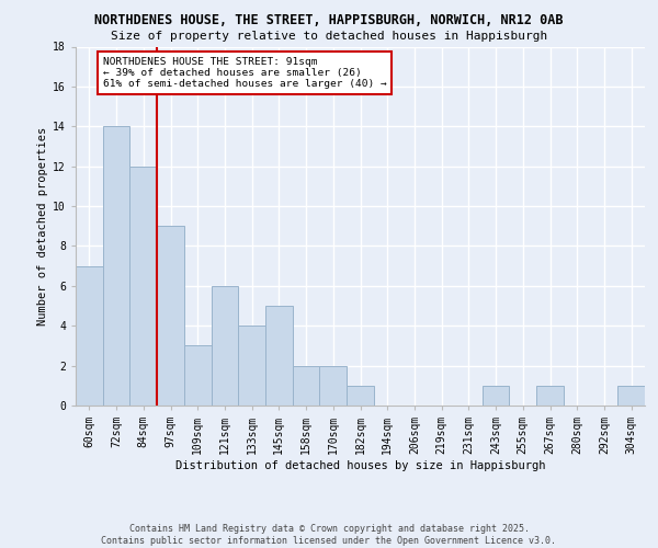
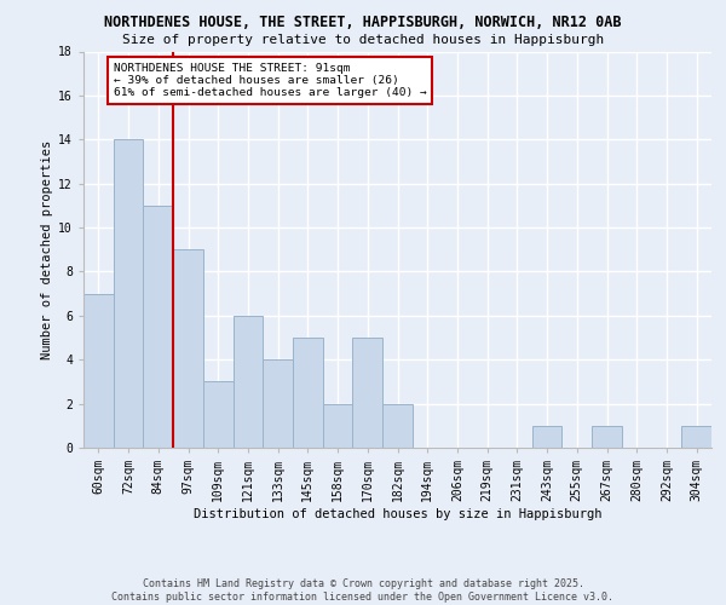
84sqm: 12 -> 11
170sqm: 2 -> 5
182sqm: 1 -> 2
